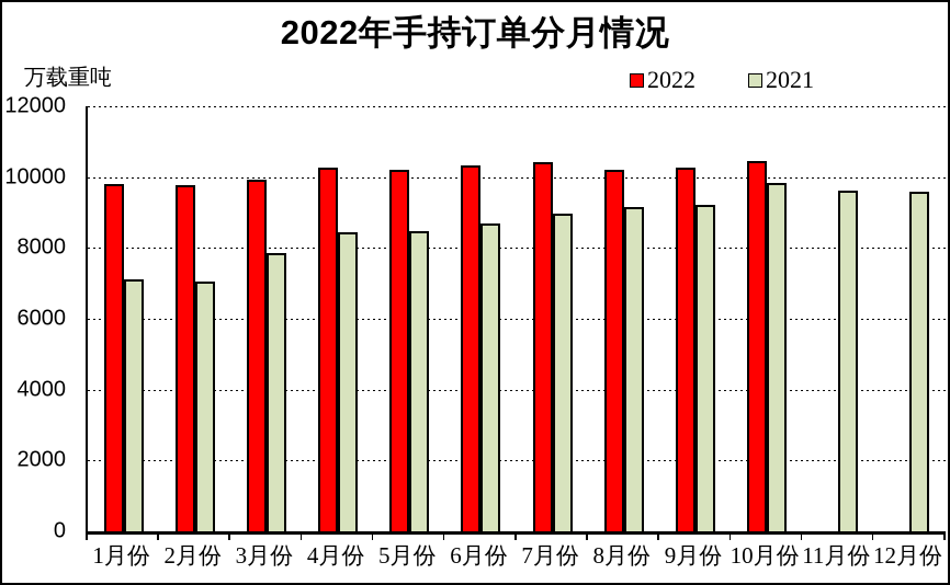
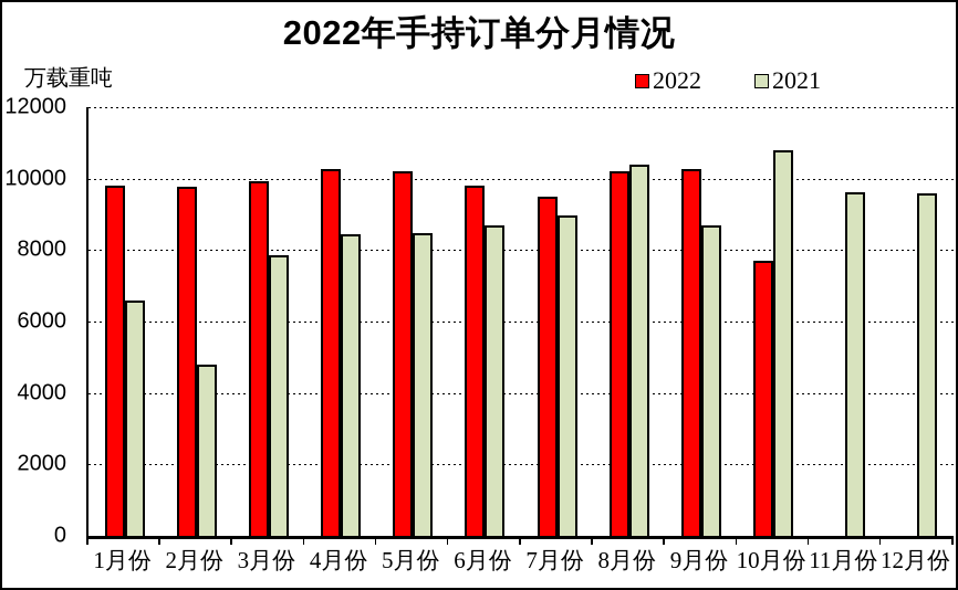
2021/1月份: 7100 -> 6600
2021/2月份: 7000 -> 4800
2022/6月份: 10300 -> 9800
2022/7月份: 10400 -> 9500
2021/8月份: 9200 -> 10400
2021/9月份: 9200 -> 8700
2022/10月份: 10500 -> 7700
2021/10月份: 9800 -> 10800
